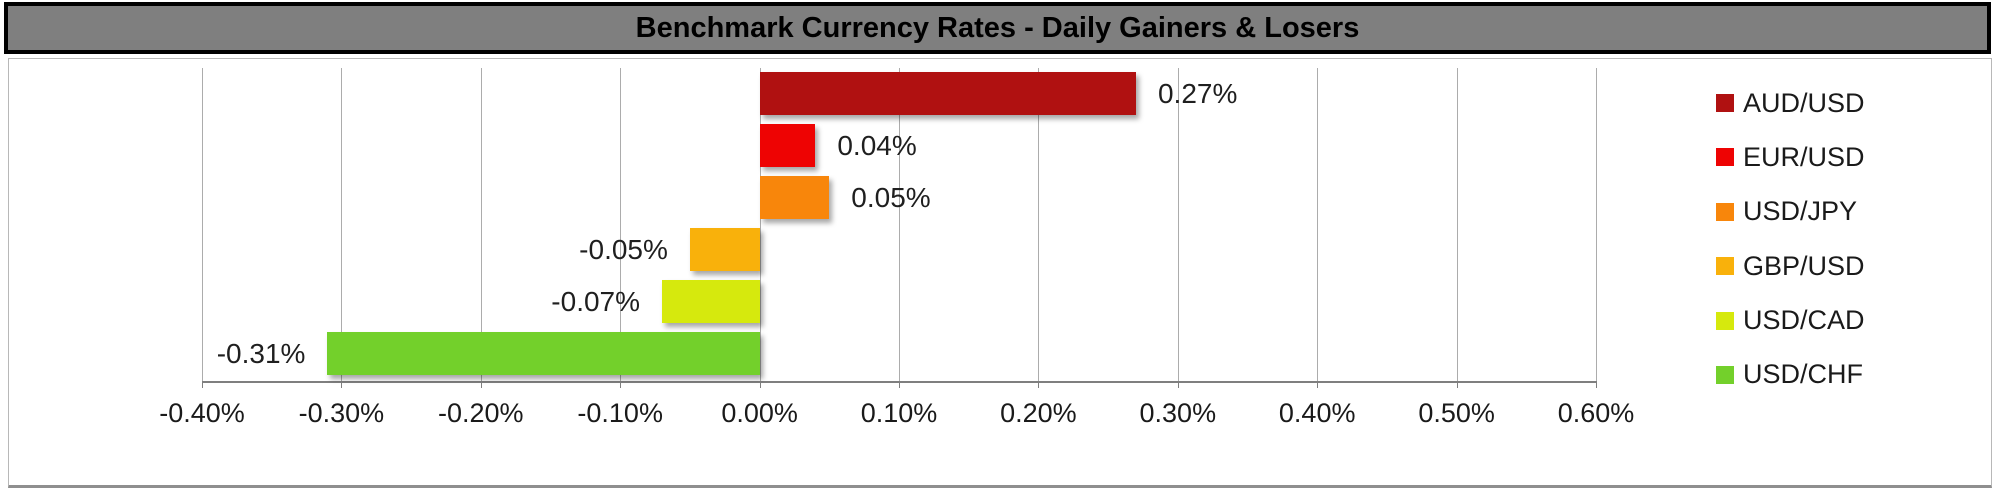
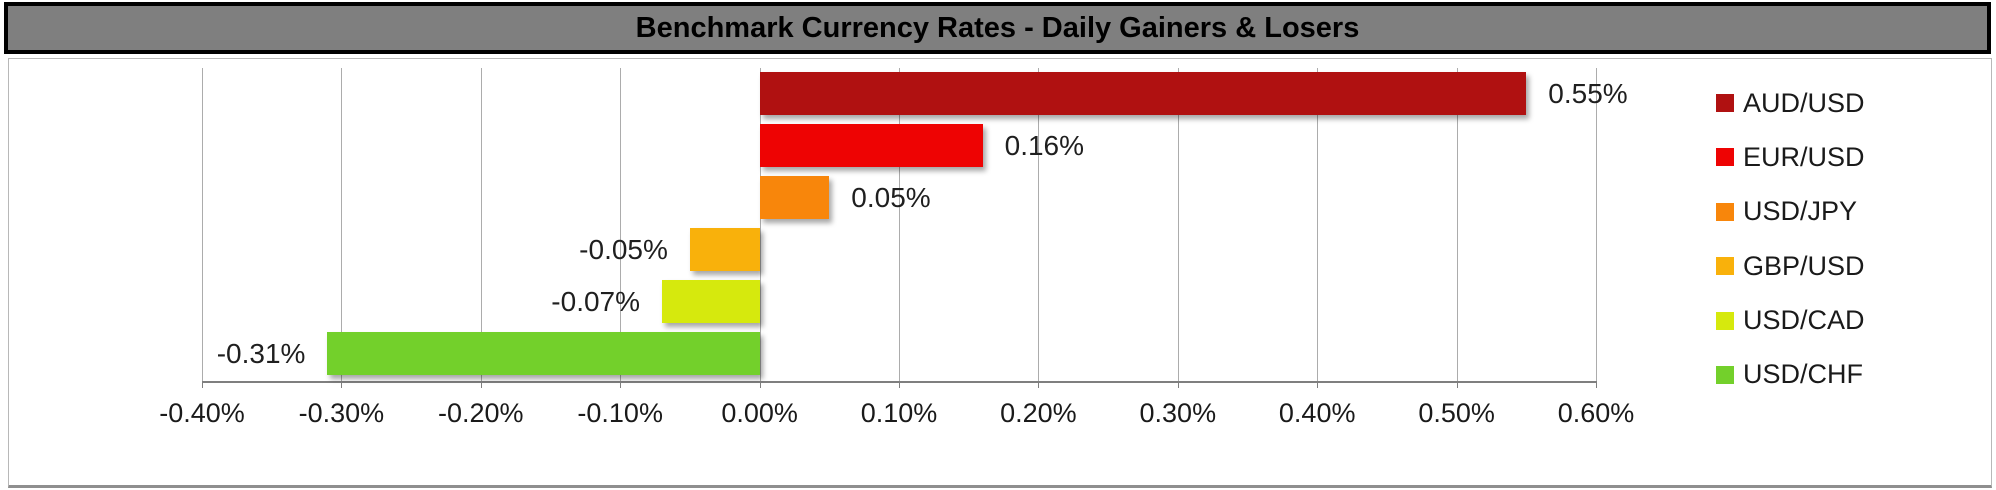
AUD/USD: 0.27% -> 0.55%
EUR/USD: 0.04% -> 0.16%
